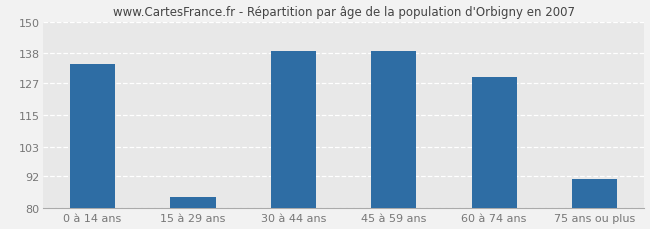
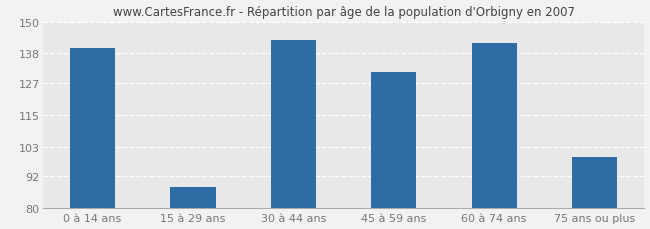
0 à 14 ans: 134 -> 140
15 à 29 ans: 84 -> 88
30 à 44 ans: 139 -> 143
45 à 59 ans: 139 -> 131
60 à 74 ans: 129 -> 142
75 ans ou plus: 91 -> 99
